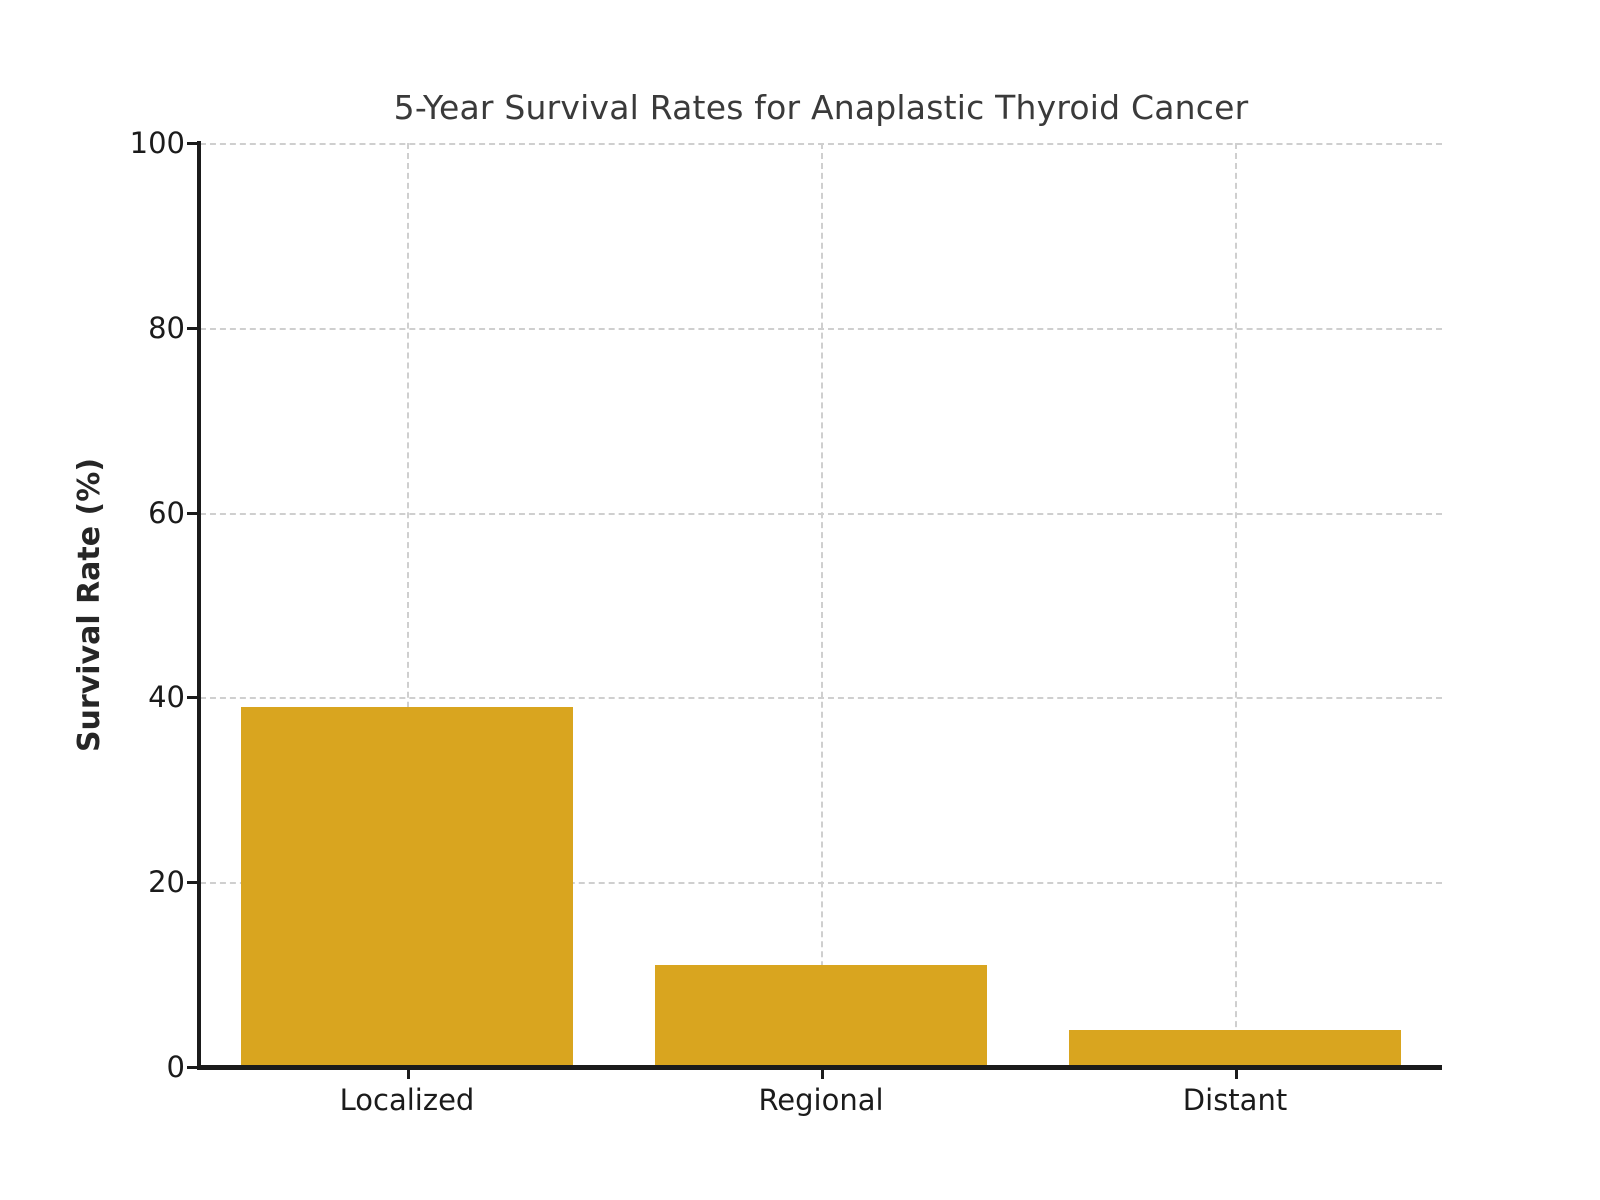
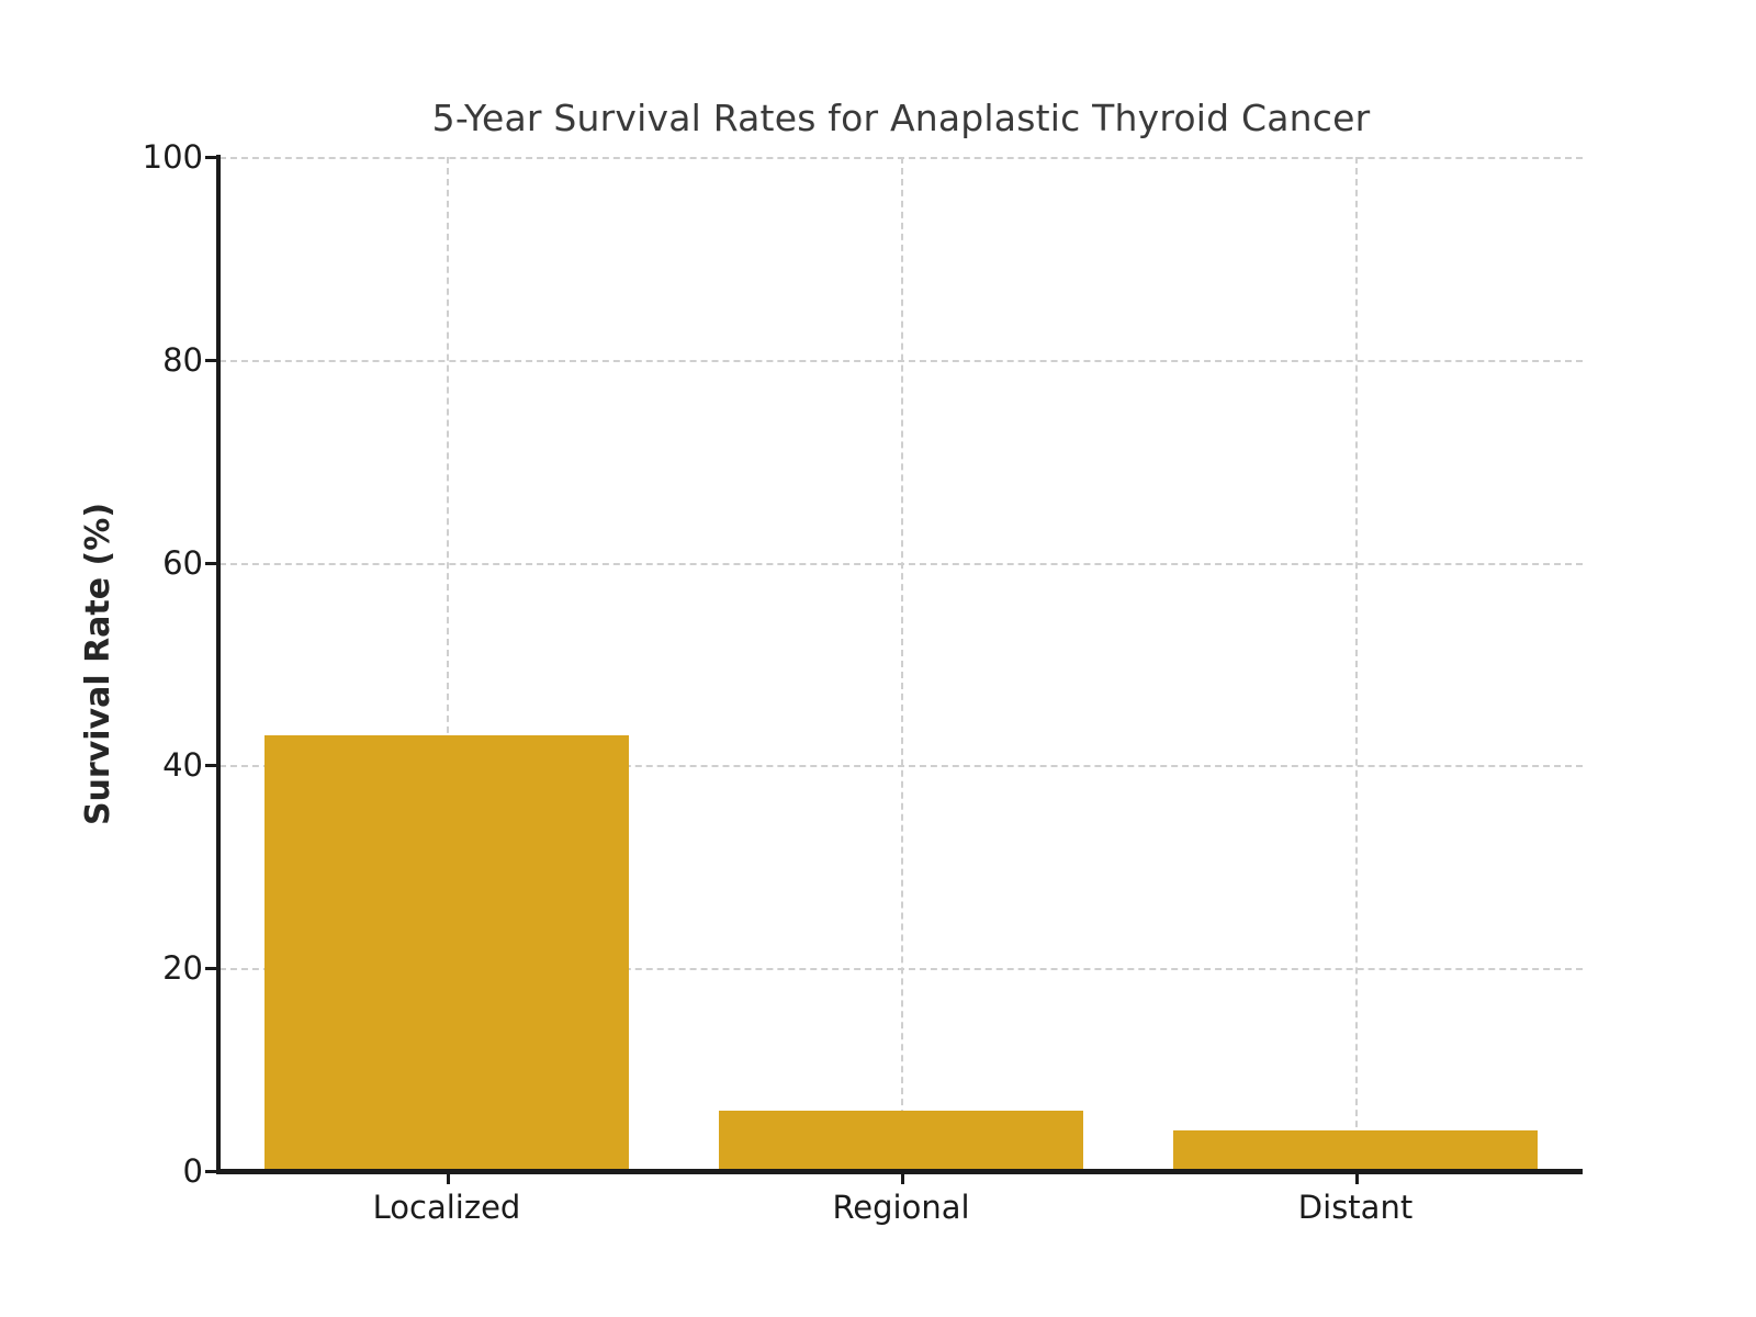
Localized: 39 -> 43
Regional: 11 -> 6
